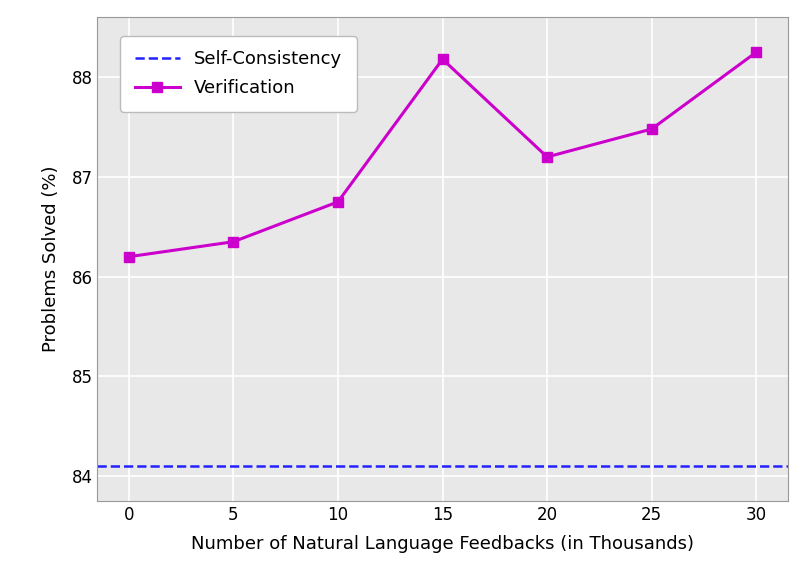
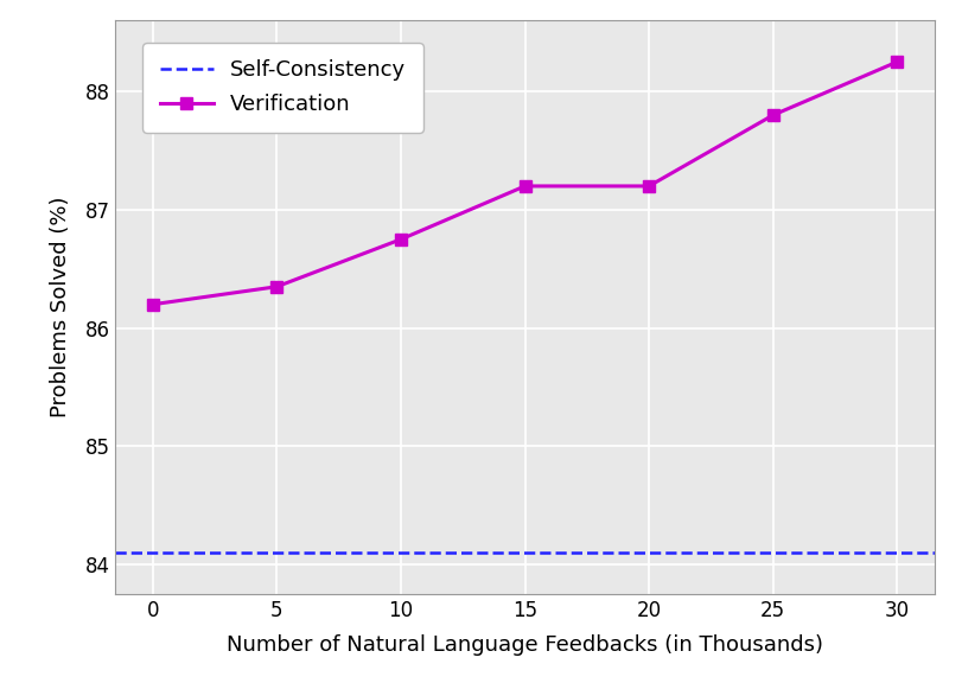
15: 88.18 -> 87.20
25: 87.48 -> 87.80
